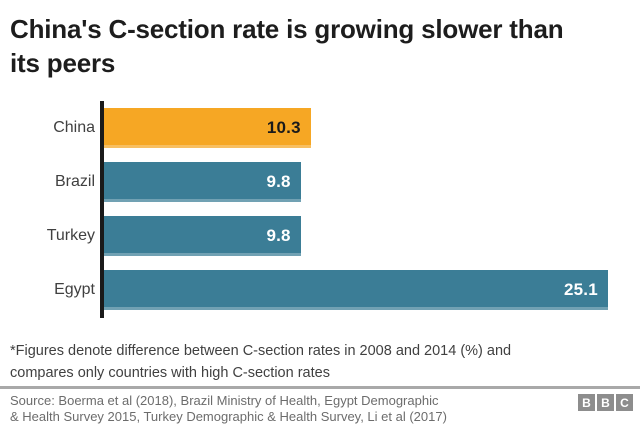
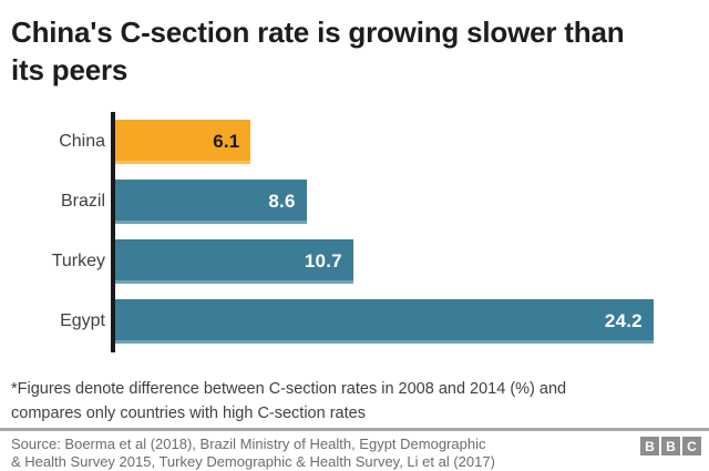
China: 10.3 -> 6.1
Brazil: 9.8 -> 8.6
Turkey: 9.8 -> 10.7
Egypt: 25.1 -> 24.2
